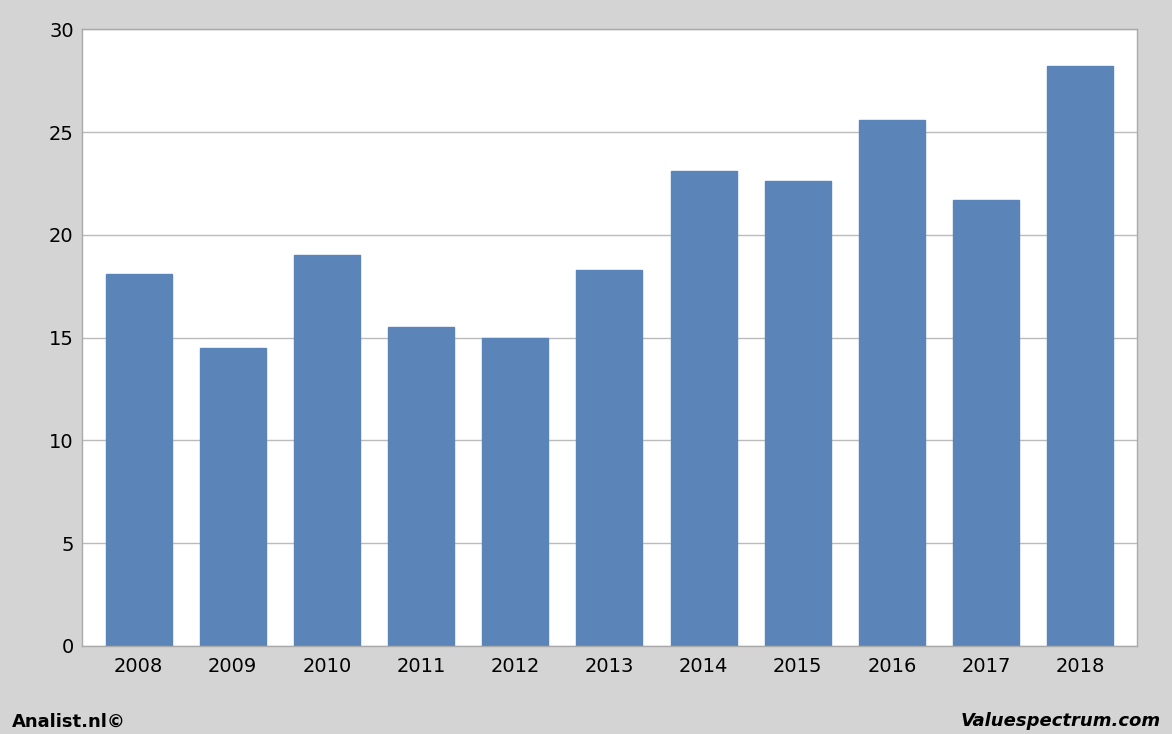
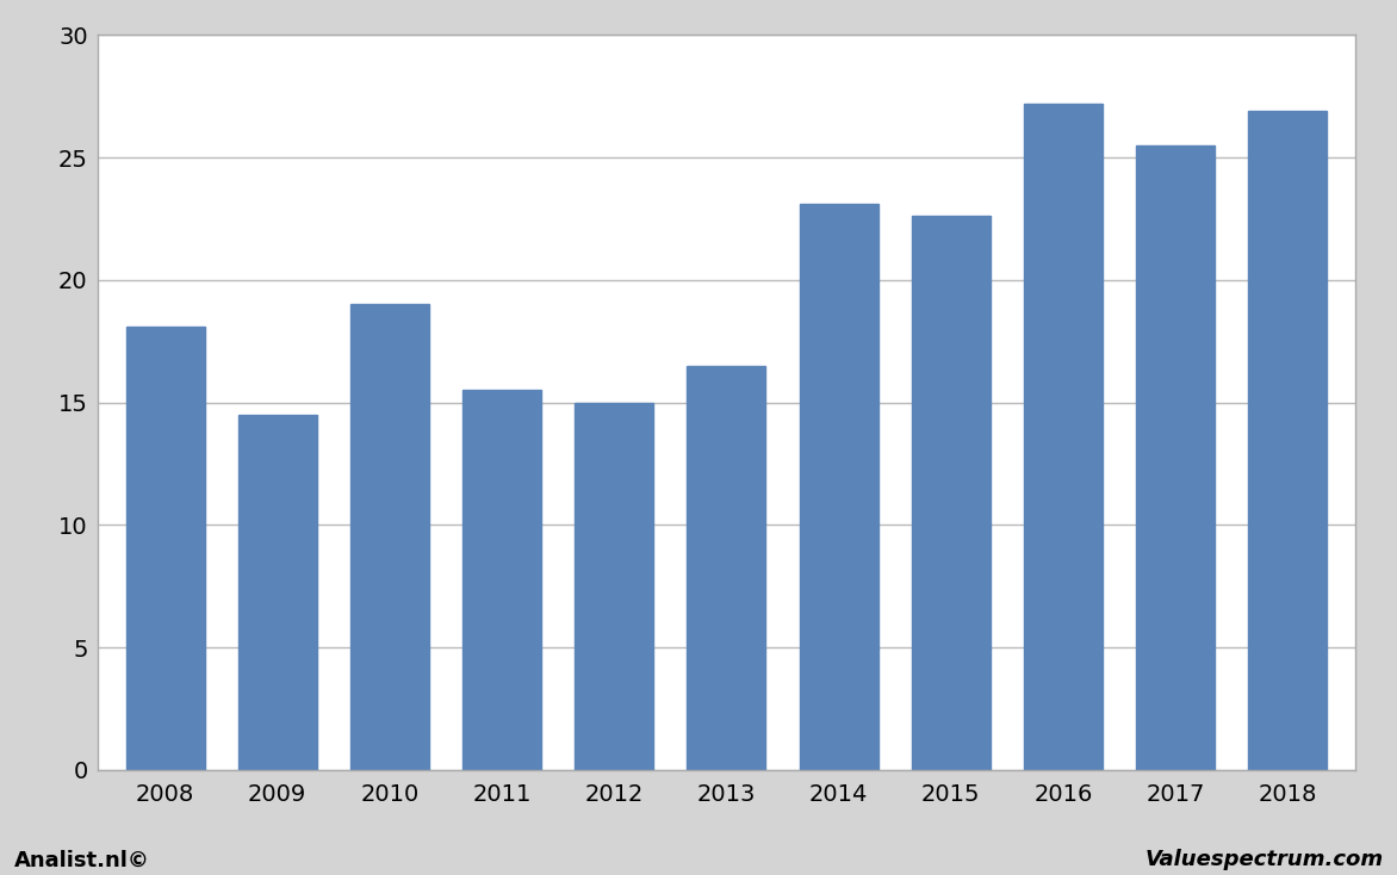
2013: 18.3 -> 16.5
2016: 25.6 -> 27.2
2017: 21.7 -> 25.5
2018: 28.2 -> 26.9
